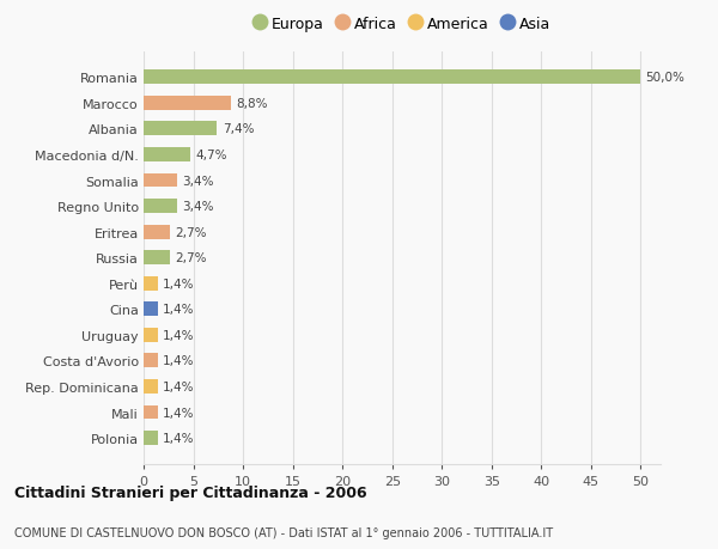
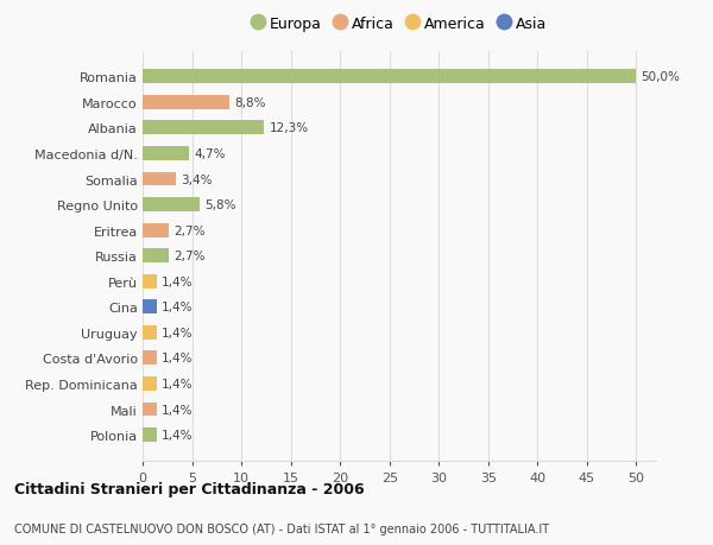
Albania: 7,4% -> 12,3%
Regno Unito: 3,4% -> 5,8%
